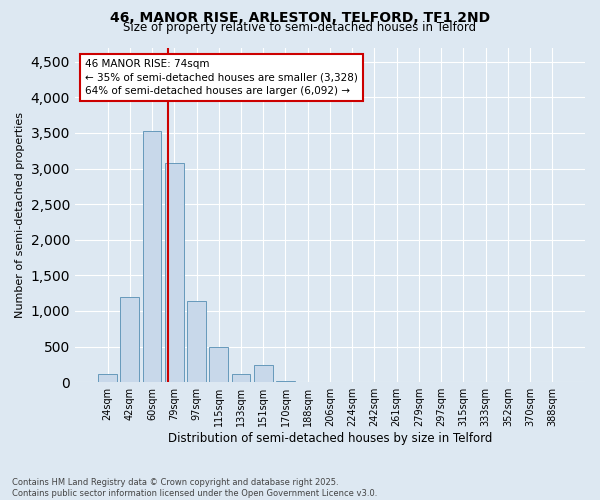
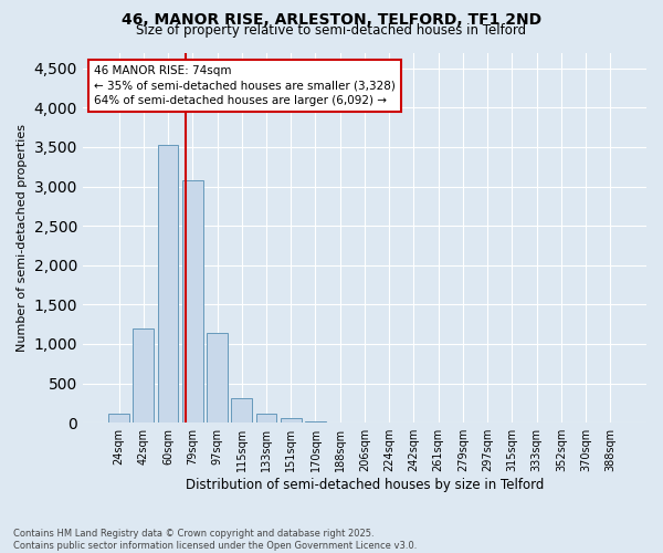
115sqm: 500 -> 310
151sqm: 240 -> 60
